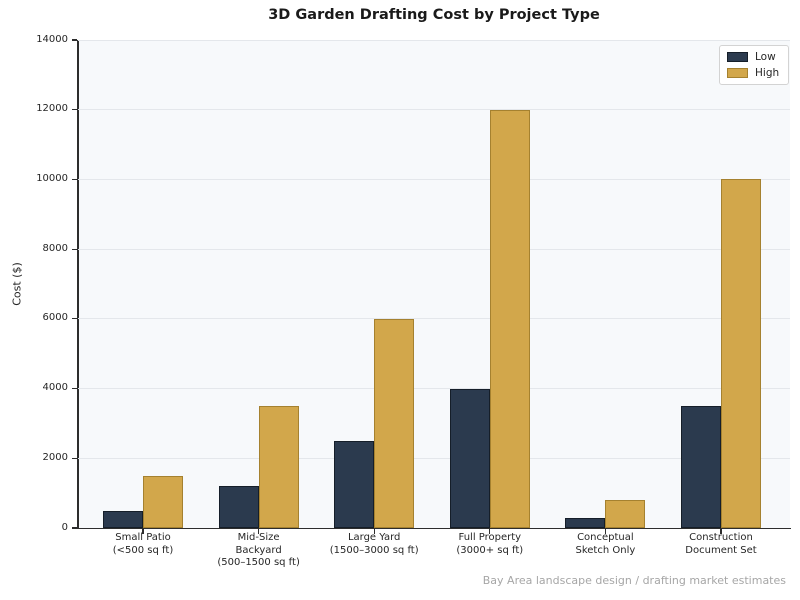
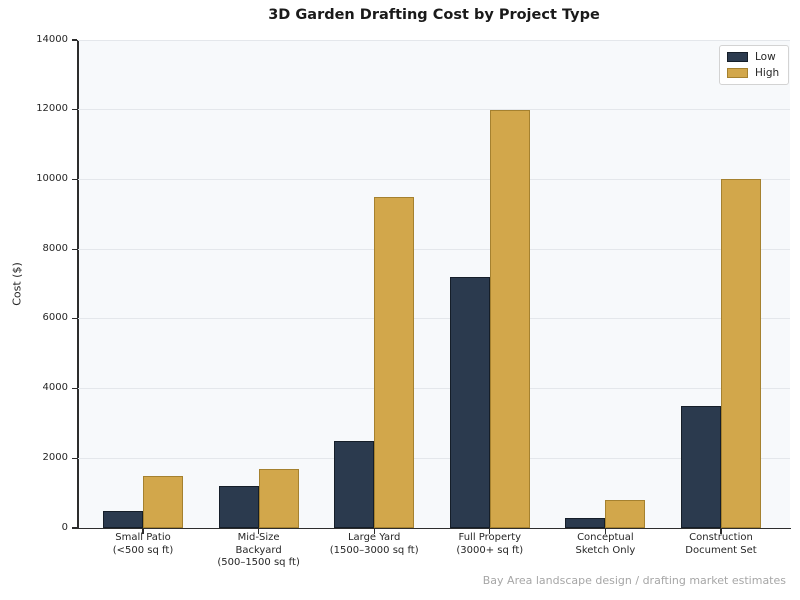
High/Mid-Size Backyard (500–1500 sq ft): 3500 -> 1700
High/Large Yard (1500–3000 sq ft): 6000 -> 9500
Low/Full Property (3000+ sq ft): 4000 -> 7200
